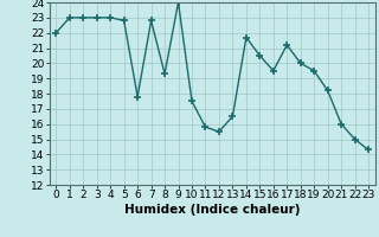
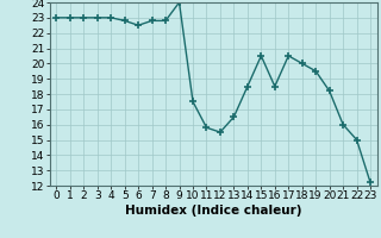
0: 22.0 -> 23.0
6: 17.8 -> 22.5
8: 19.3 -> 22.8
14: 21.7 -> 18.5
16: 19.5 -> 18.5
17: 21.2 -> 20.5
23: 14.3 -> 12.2
